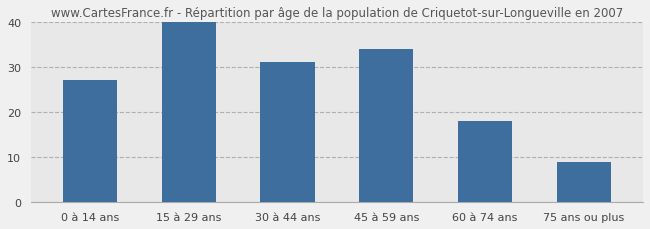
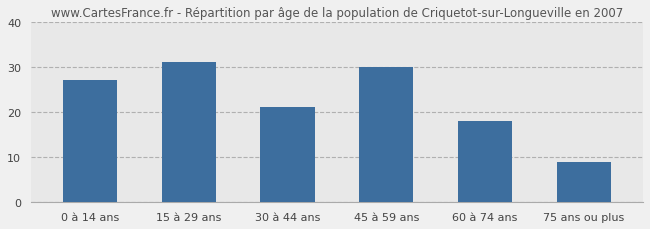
15 à 29 ans: 40 -> 31
30 à 44 ans: 31 -> 21
45 à 59 ans: 34 -> 30
